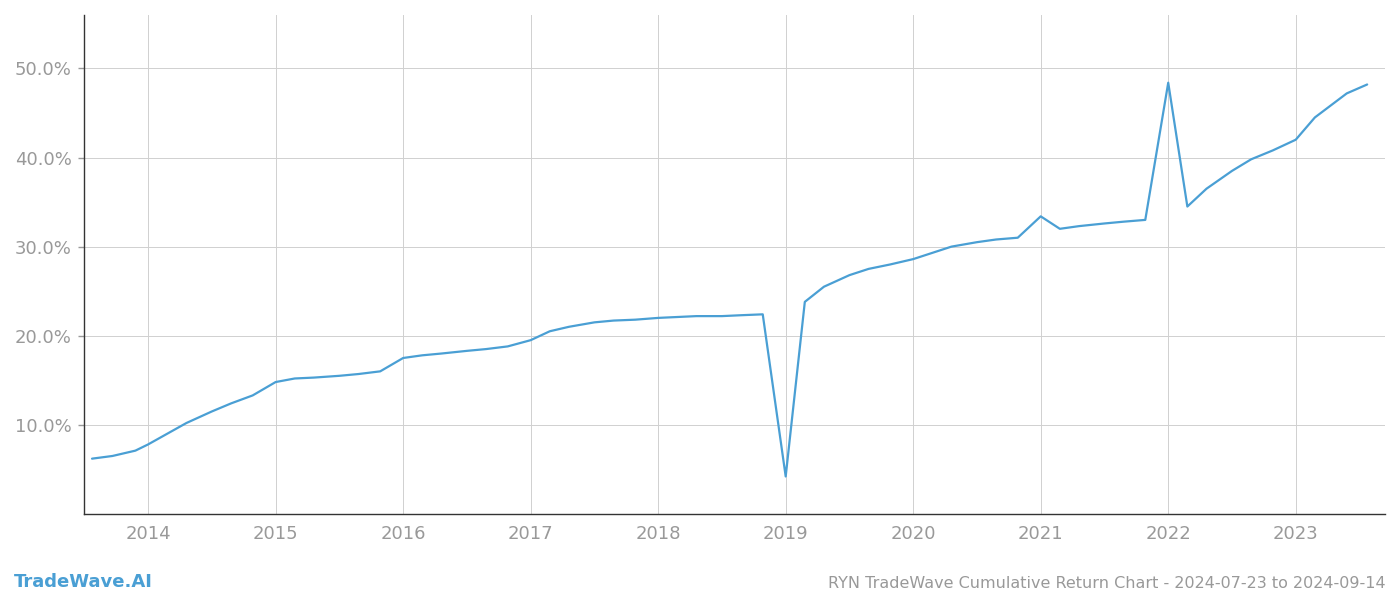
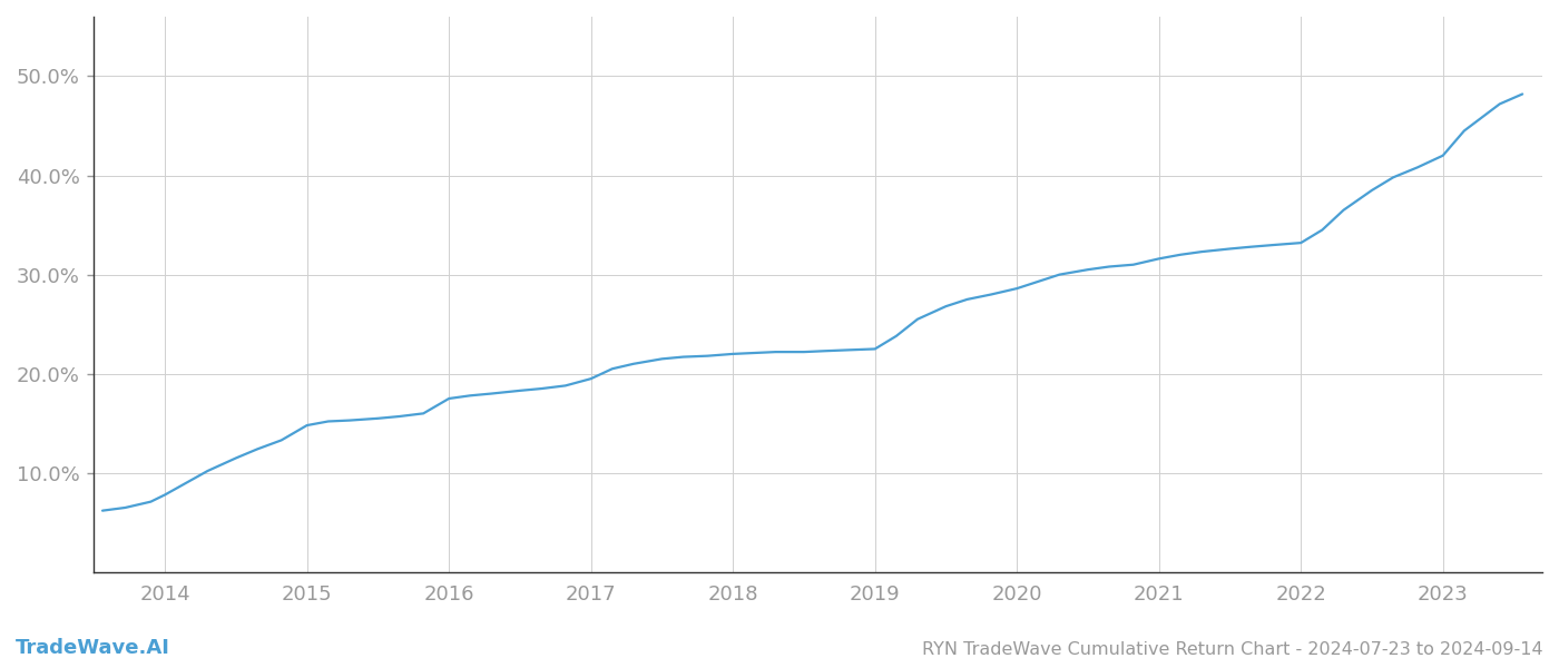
2019: 4.2% -> 22.5%
2021: 33.4% -> 31.6%
2022: 48.4% -> 33.2%
